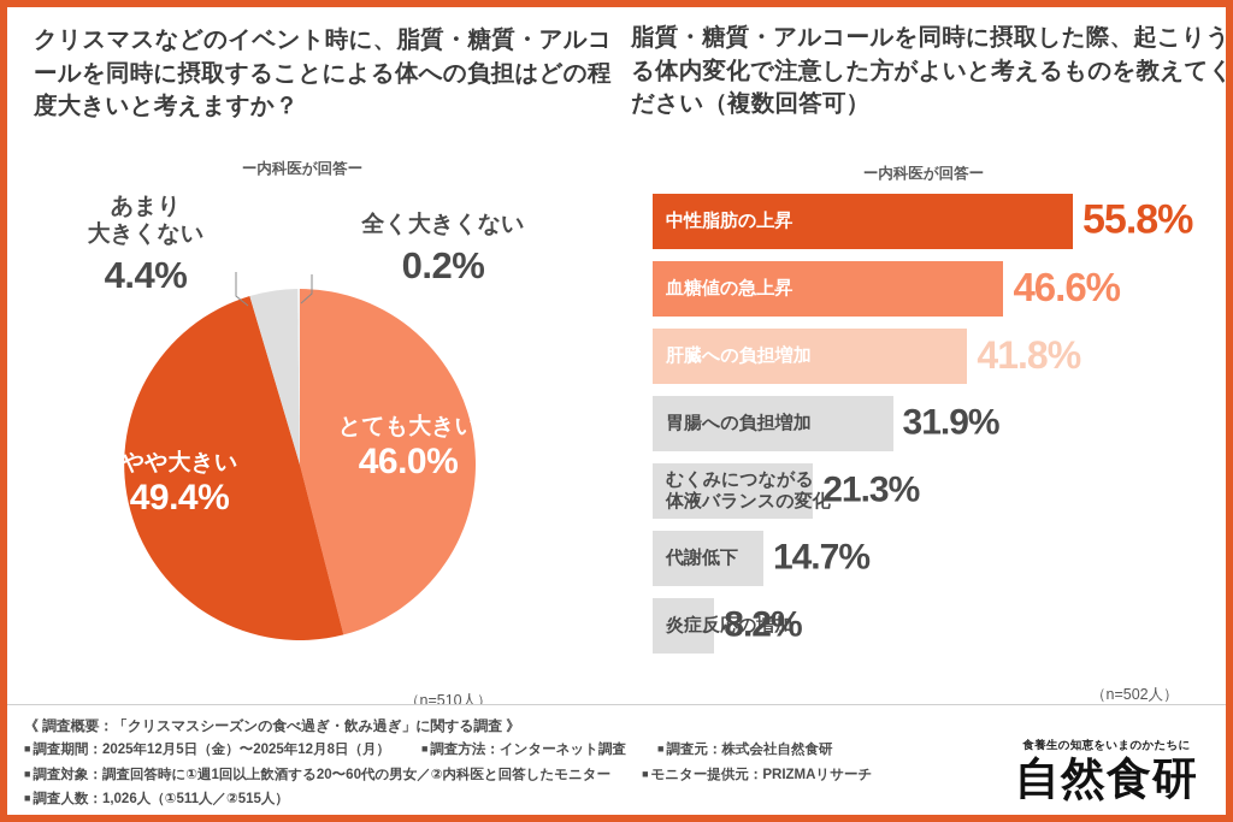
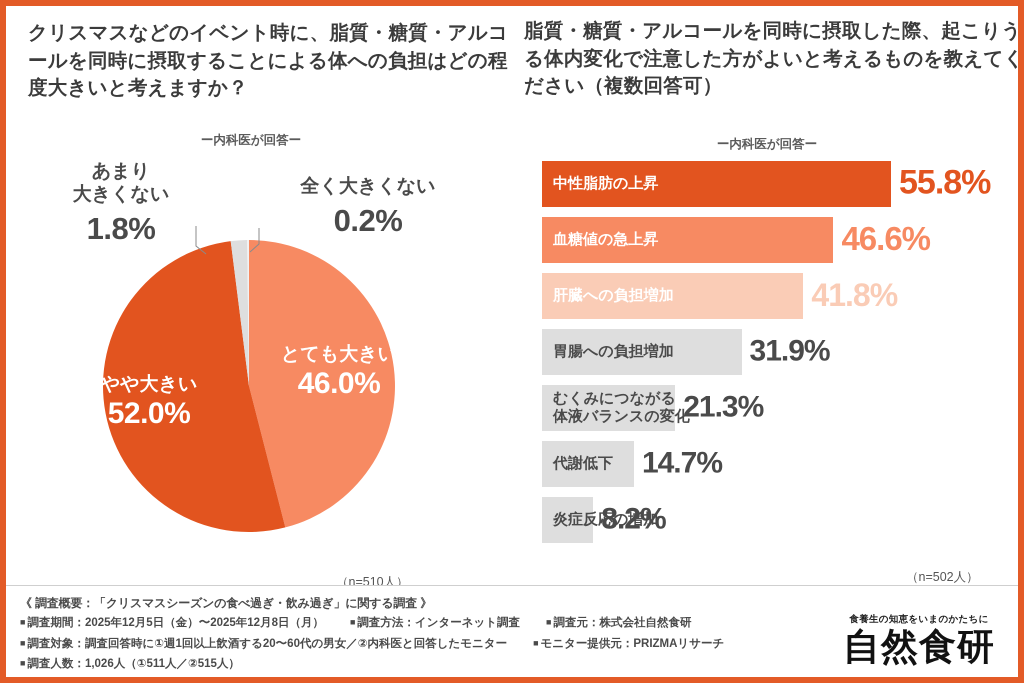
クリスマスなどのイベント時に、脂質・糖質・アルコールを同時に摂取することによる体への負担はどの程度大きいと考えますか？/やや大きい: 49.4% -> 52.0%
クリスマスなどのイベント時に、脂質・糖質・アルコールを同時に摂取することによる体への負担はどの程度大きいと考えますか？/あまり 大きくない: 4.4% -> 1.8%
